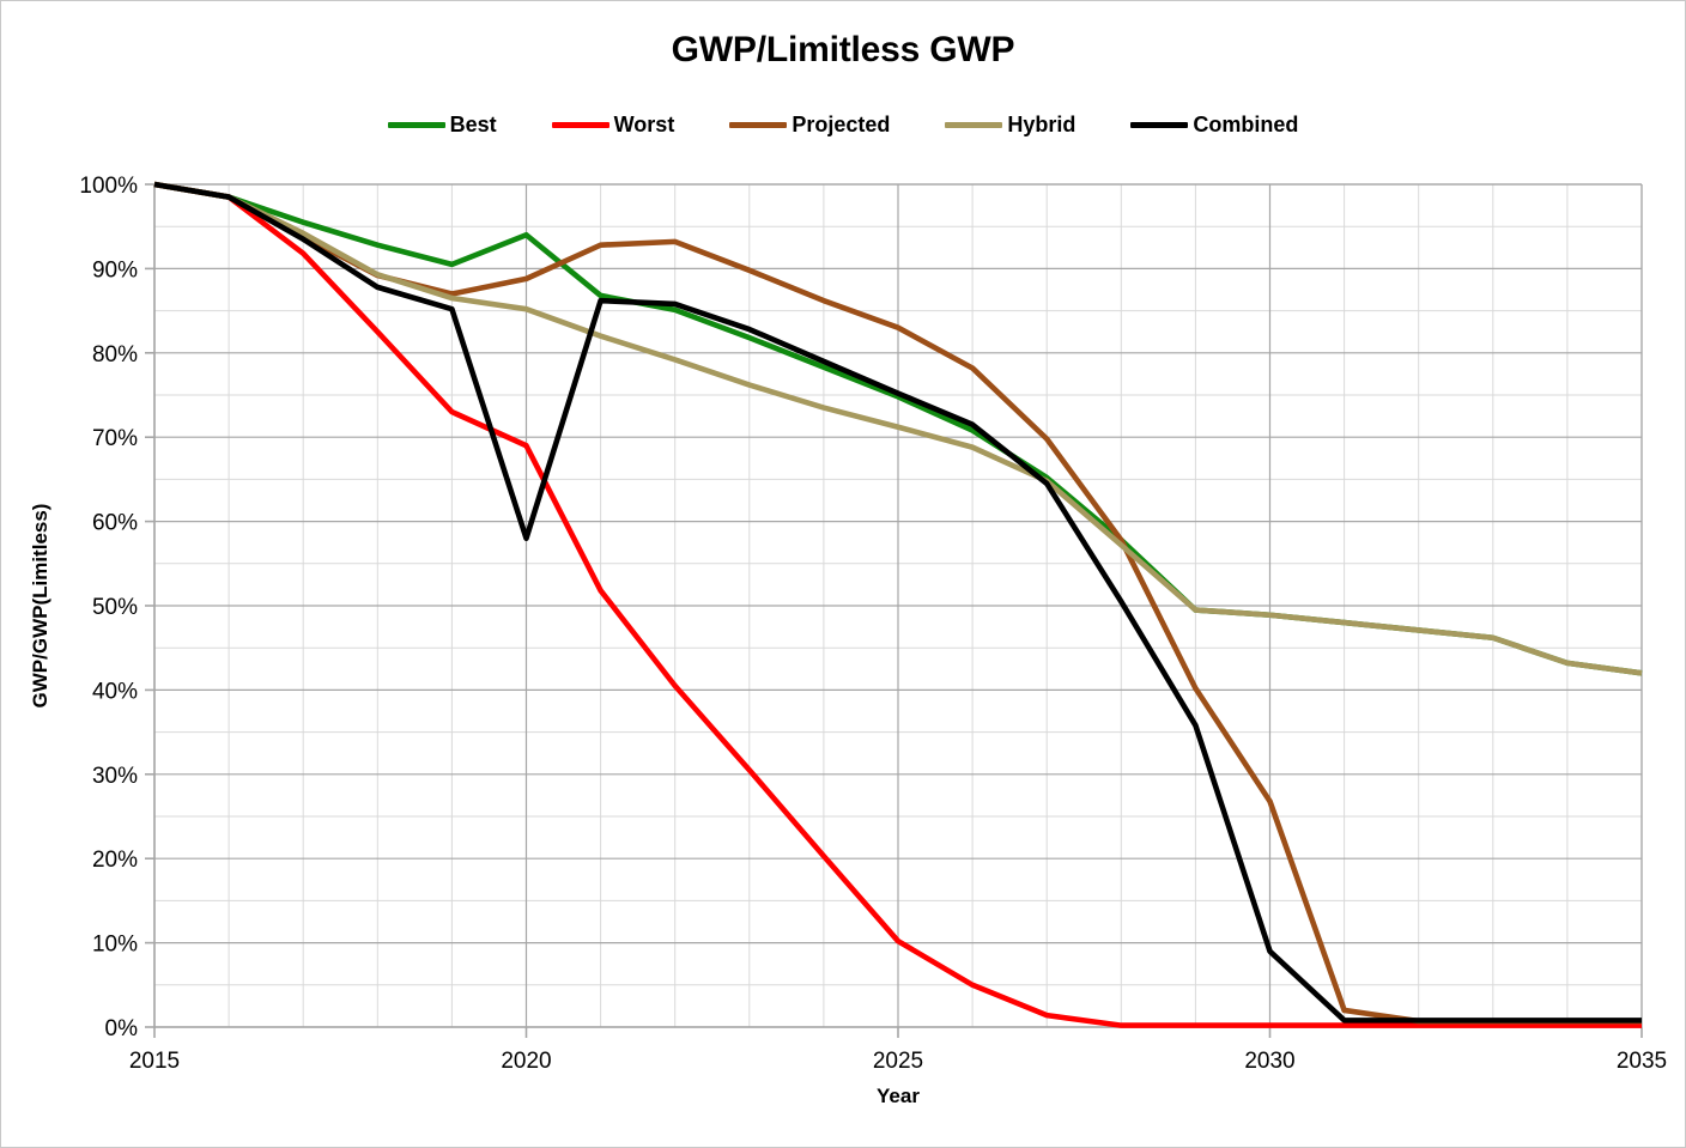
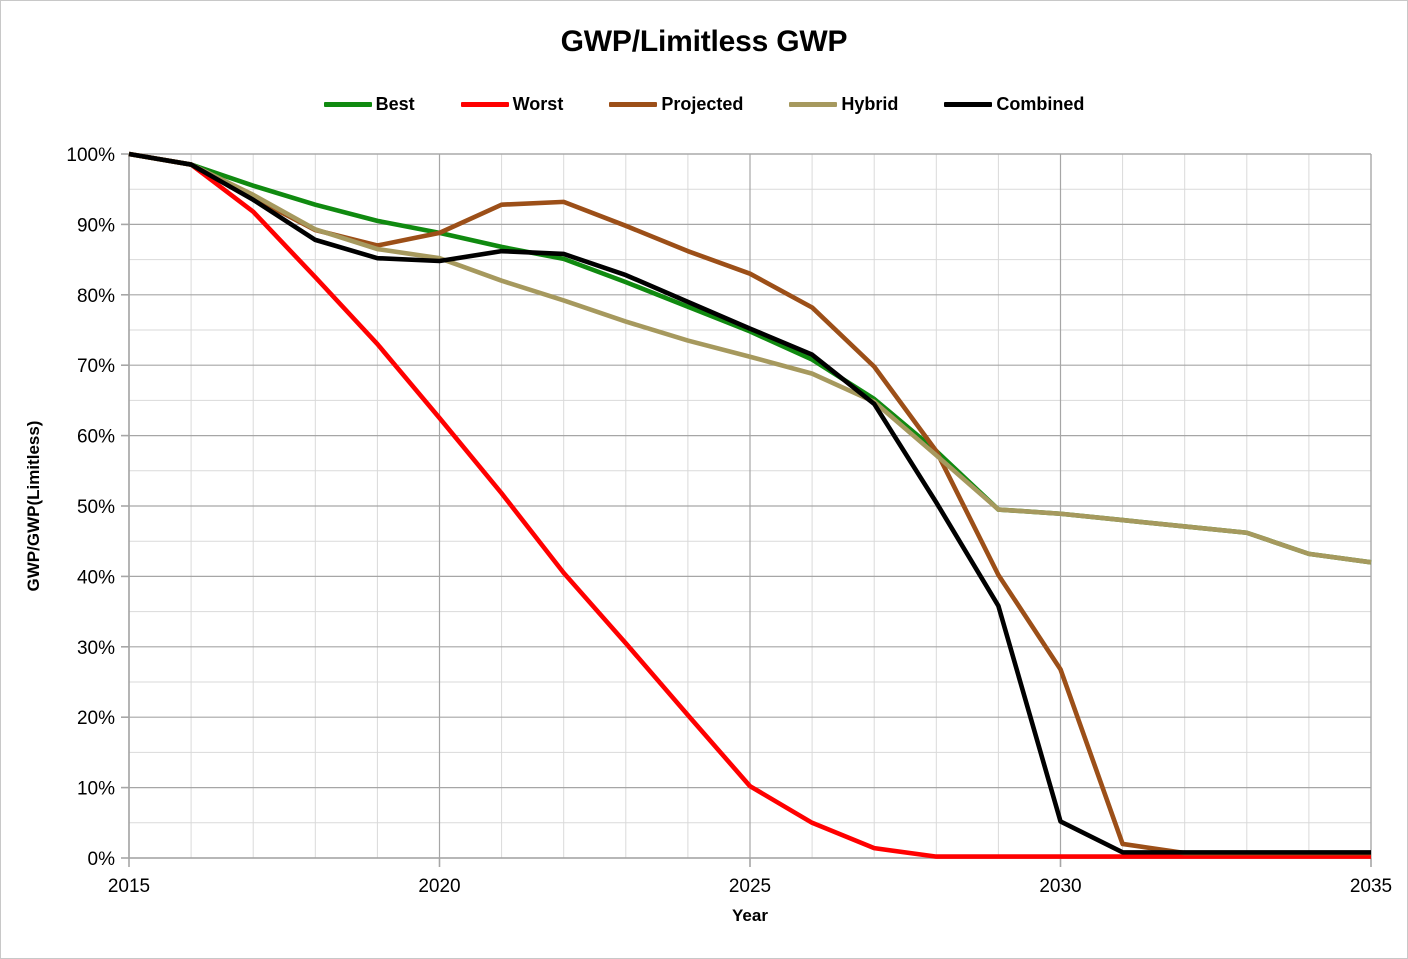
Best/2020: 94% -> 89%
Worst/2020: 69% -> 62%
Combined/2020: 58% -> 85%
Combined/2030: 9% -> 5%
